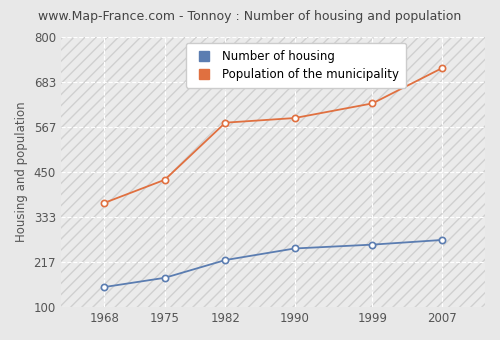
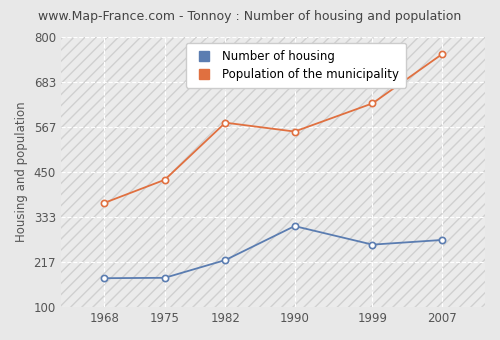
Number of housing/1968: 152 -> 175
Number of housing/1990: 252 -> 310
Population of the municipality/1990: 590 -> 555
Population of the municipality/2007: 719 -> 755
